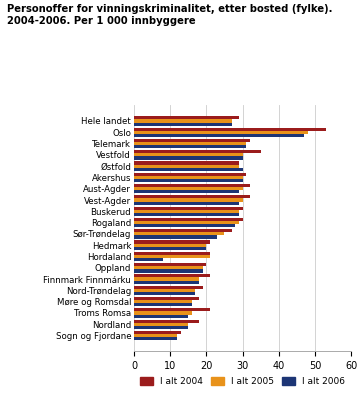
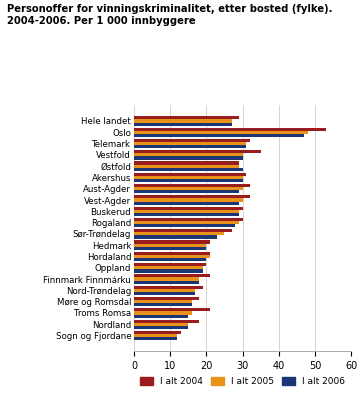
I alt 2006/Hordaland: 8 -> 20
